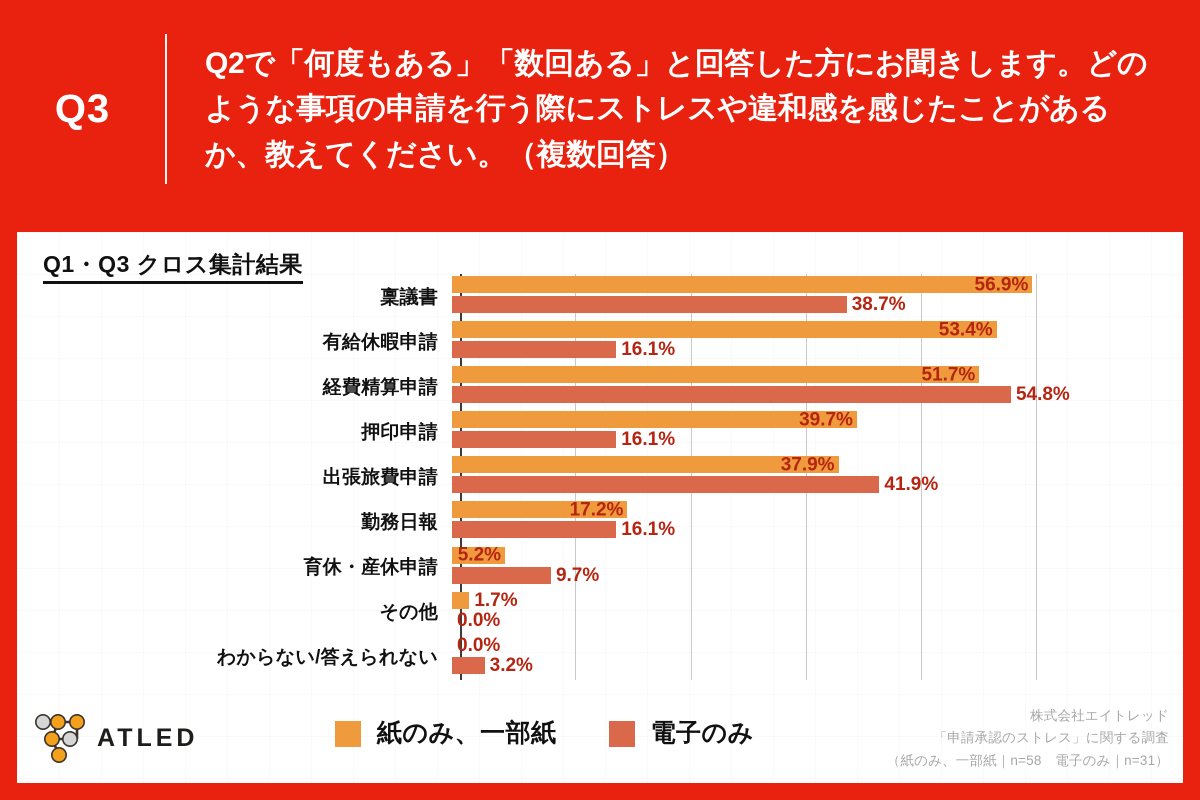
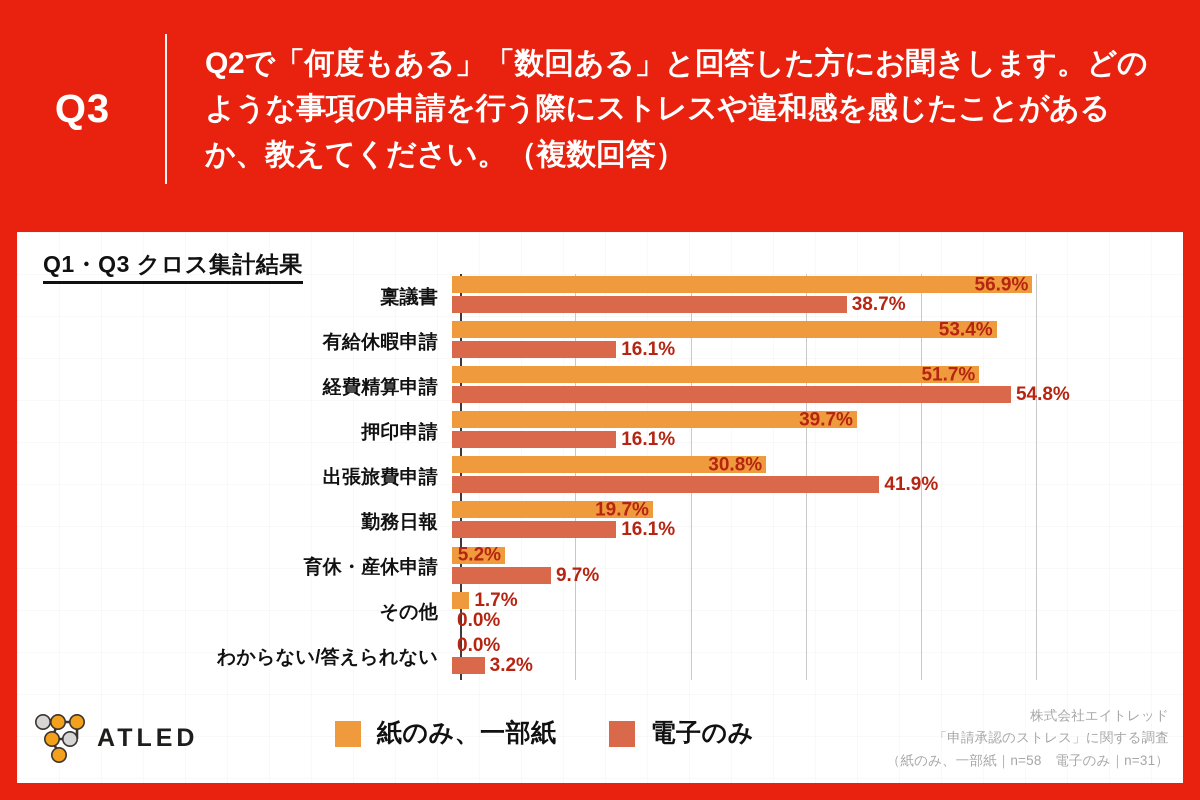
紙のみ、一部紙/出張旅費申請: 37.9% -> 30.8%
紙のみ、一部紙/勤務日報: 17.2% -> 19.7%
